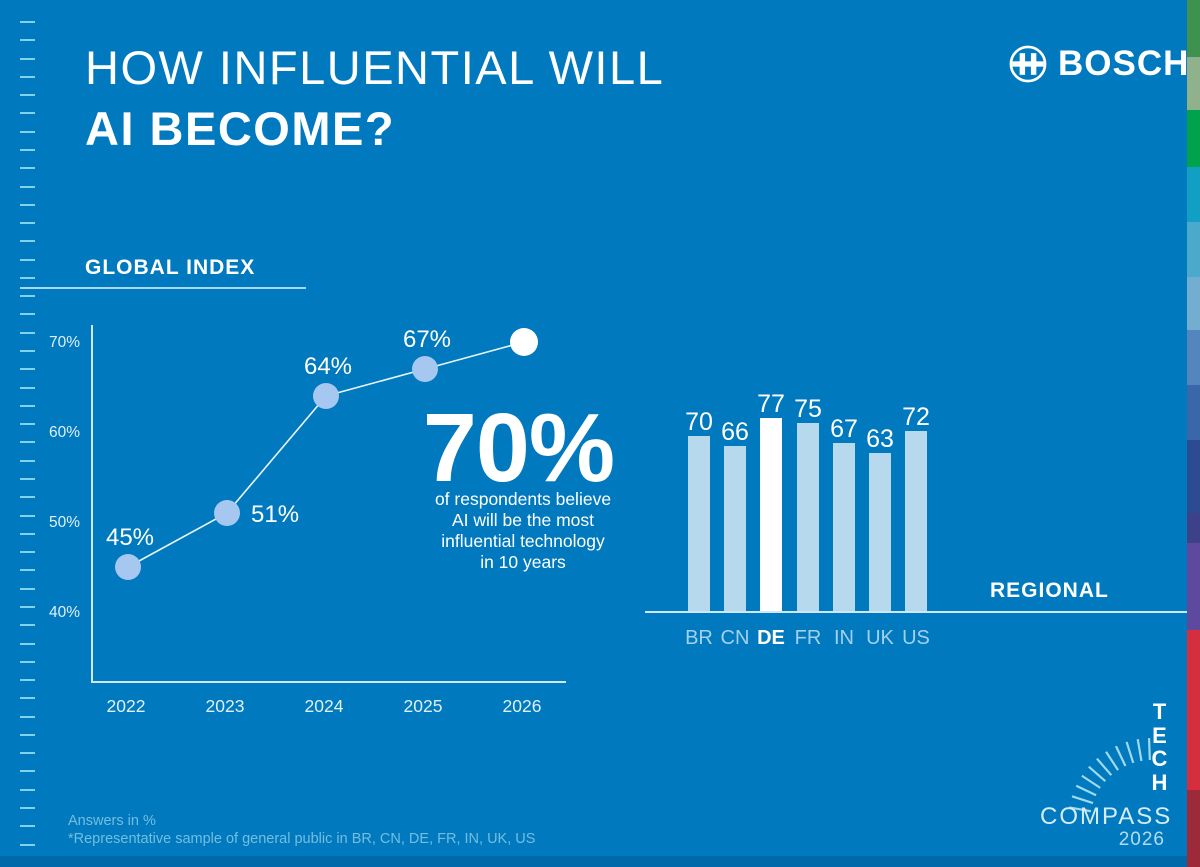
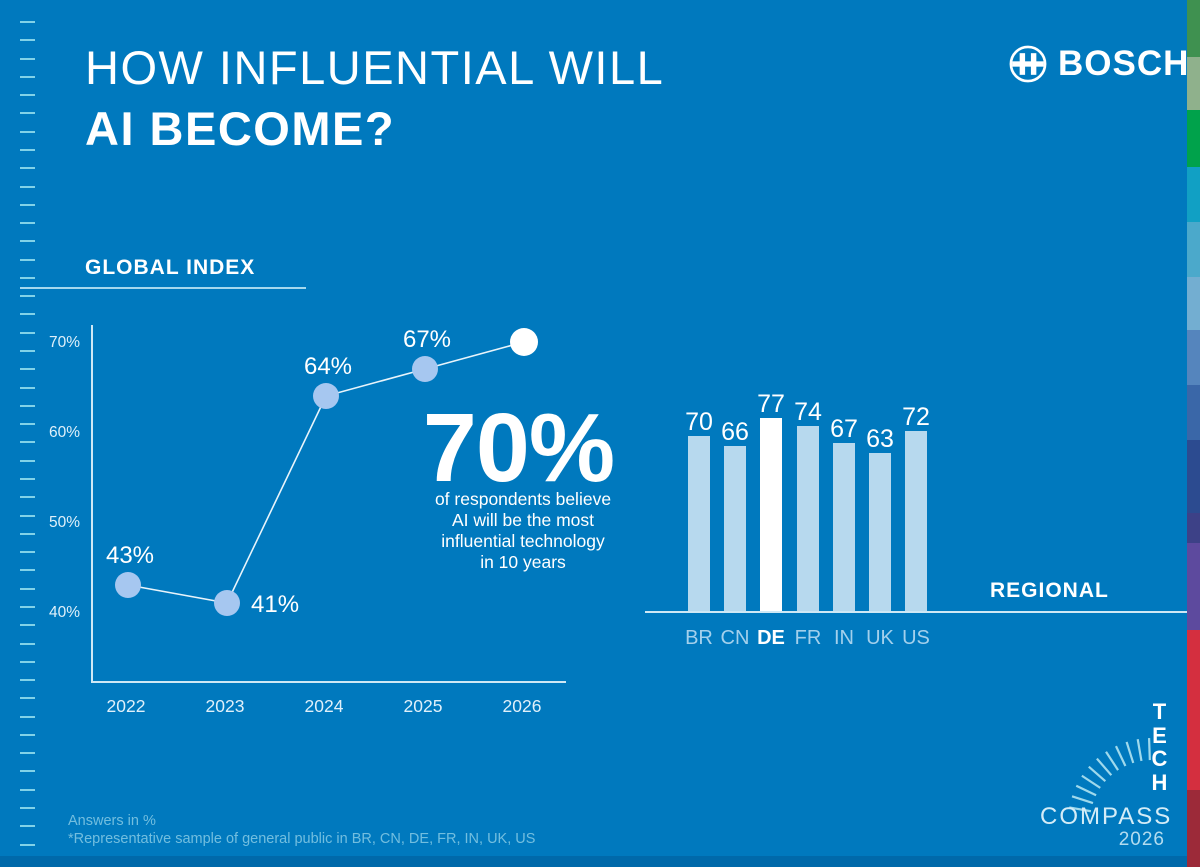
GLOBAL INDEX/2022: 45% -> 43%
GLOBAL INDEX/2023: 51% -> 41%
REGIONAL/FR: 75 -> 74
